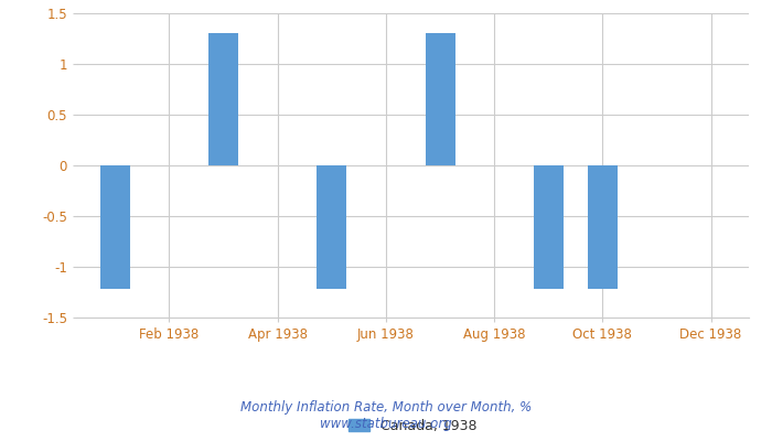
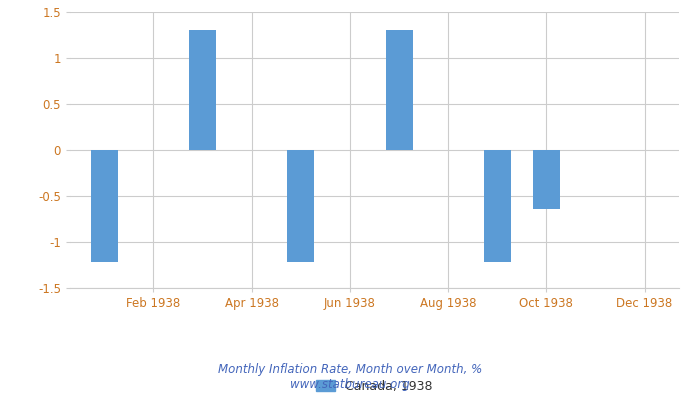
Oct 1938: -1.22 -> -0.64
